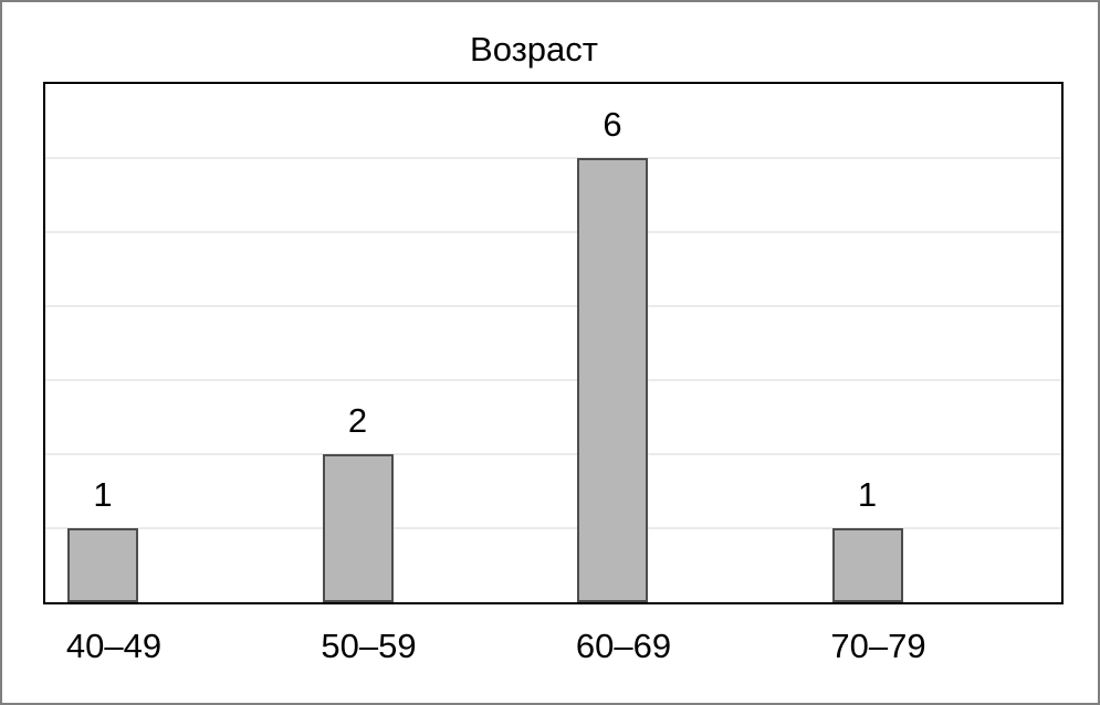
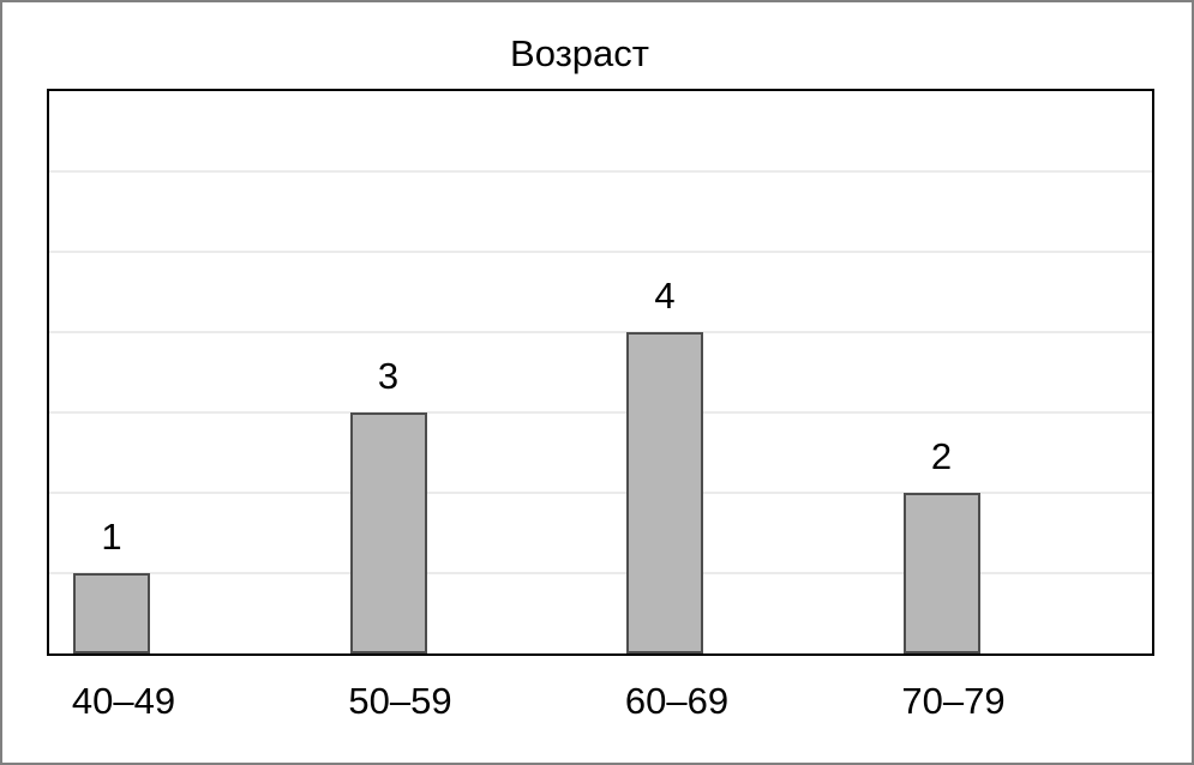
50–59: 2 -> 3
60–69: 6 -> 4
70–79: 1 -> 2
